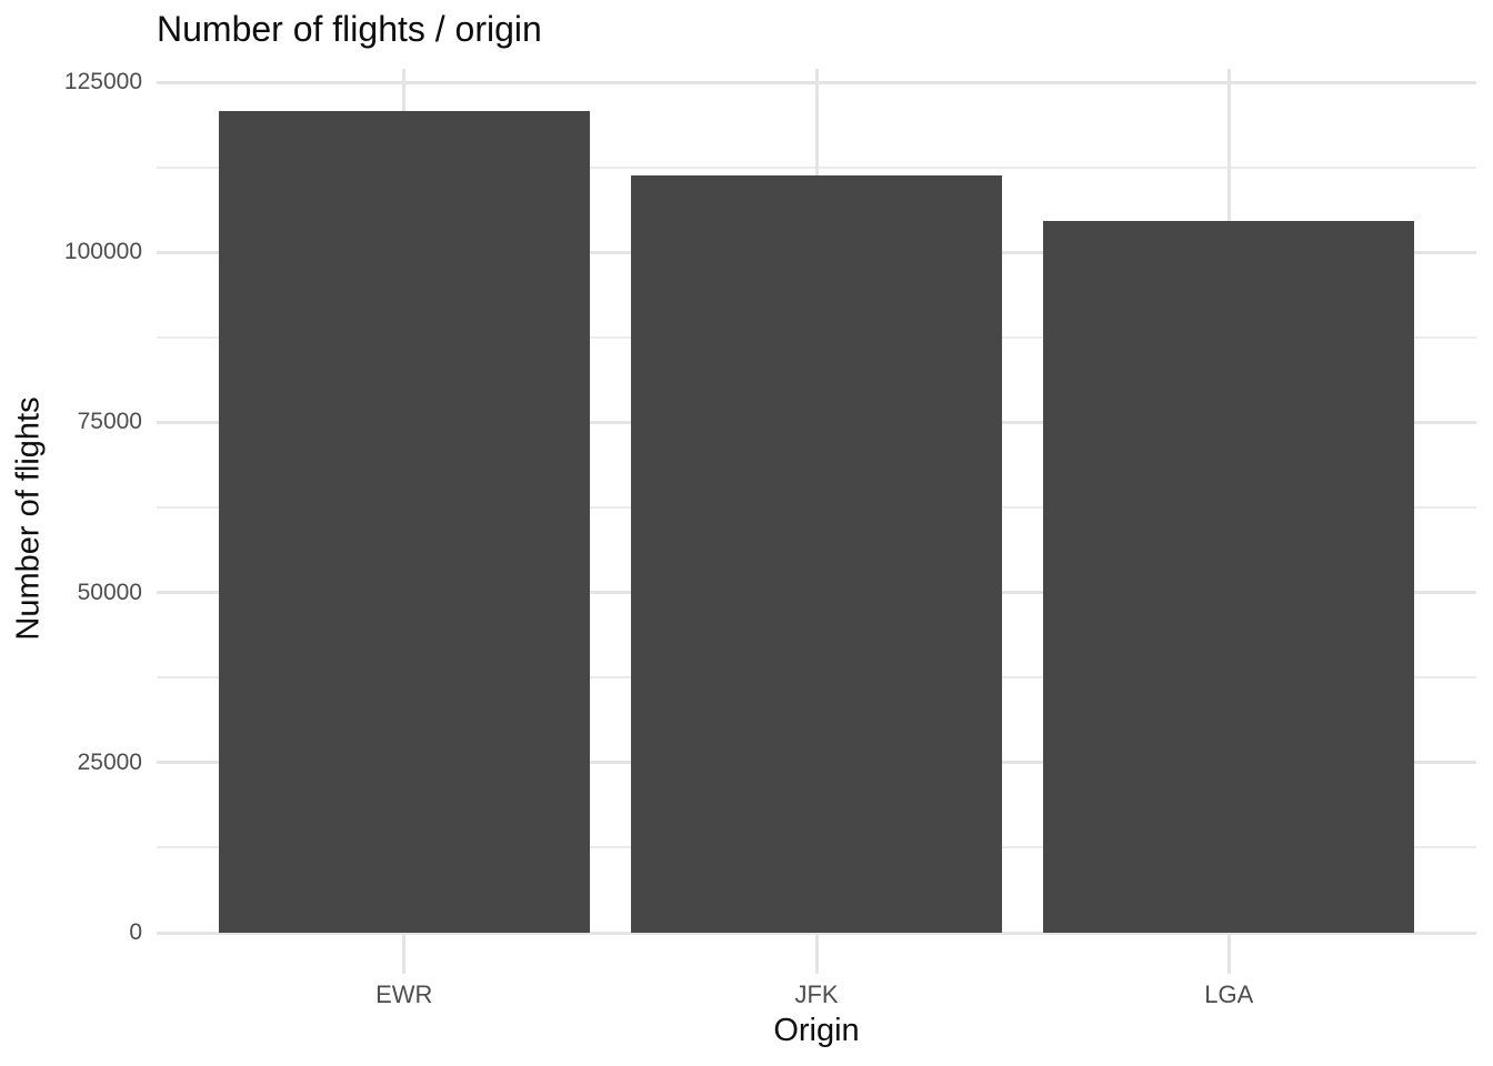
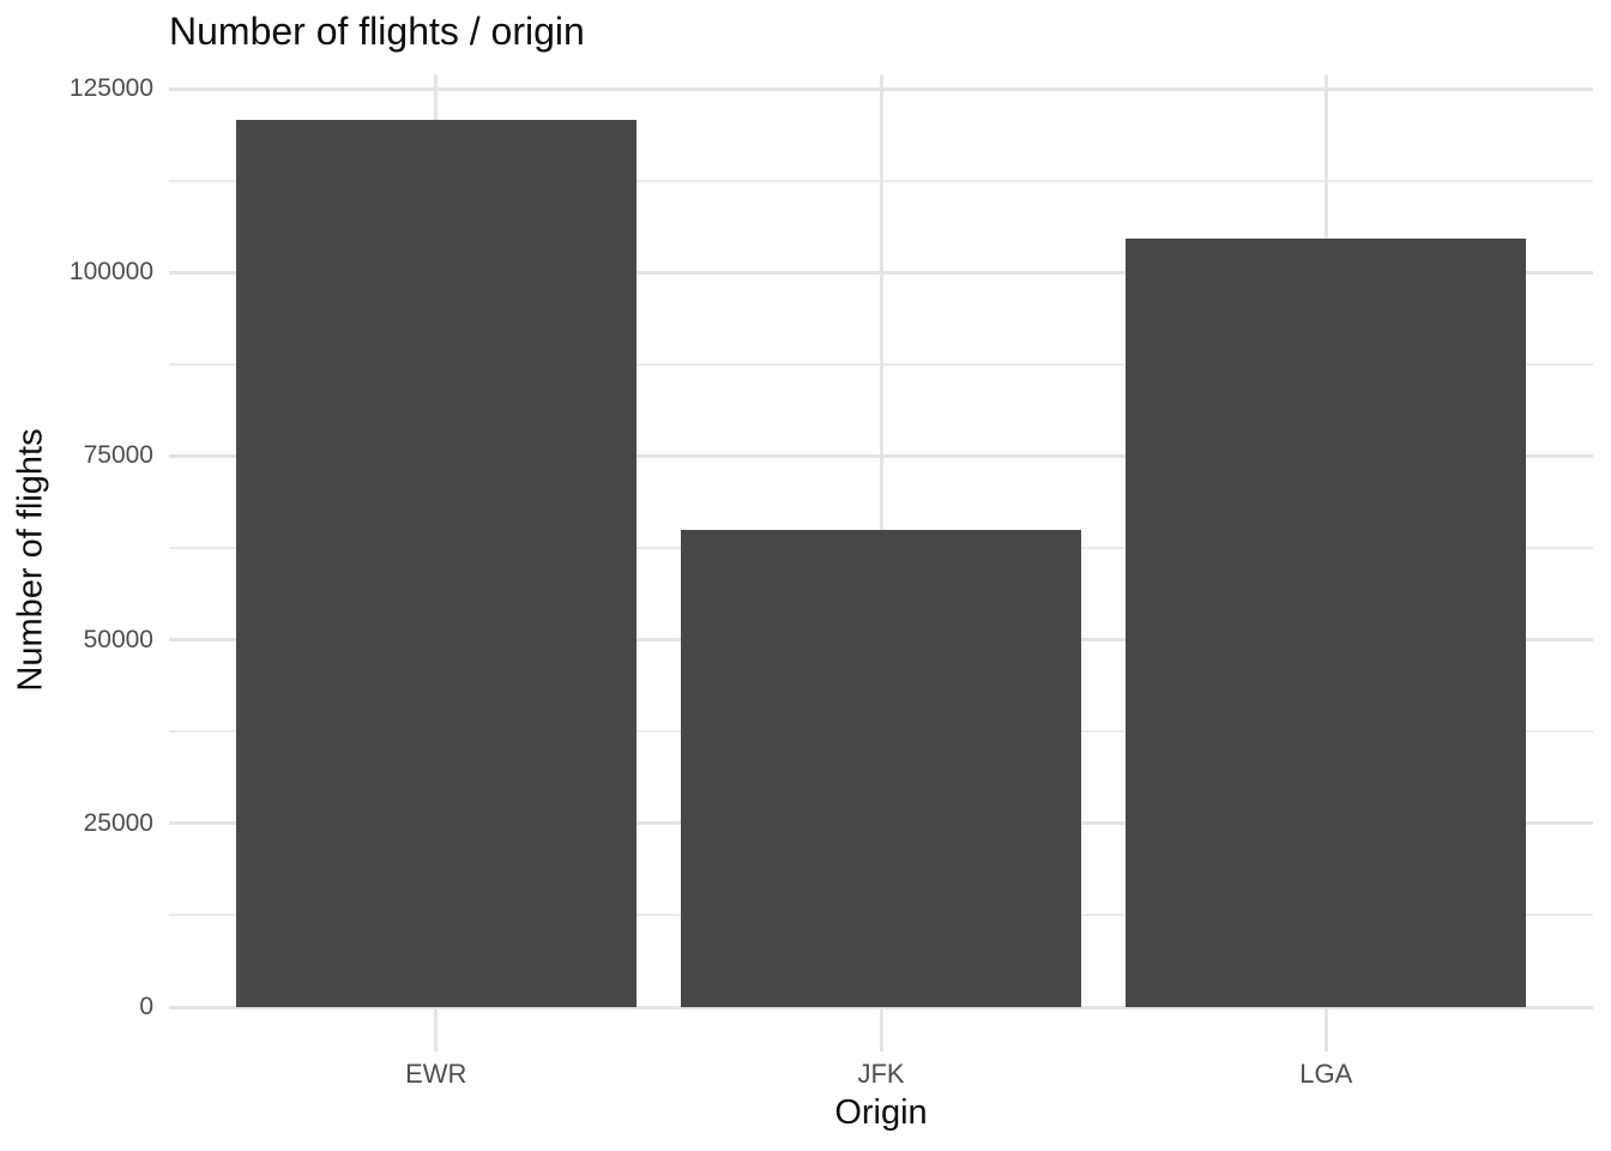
JFK: 111000 -> 65000
